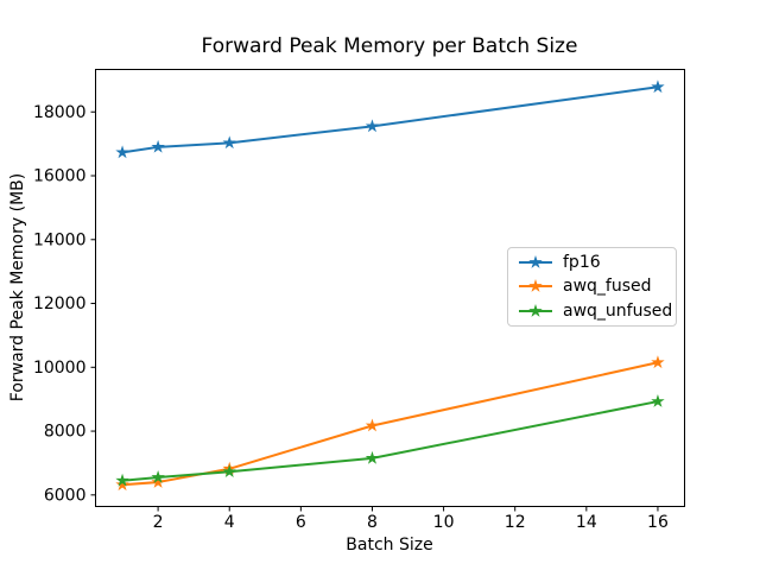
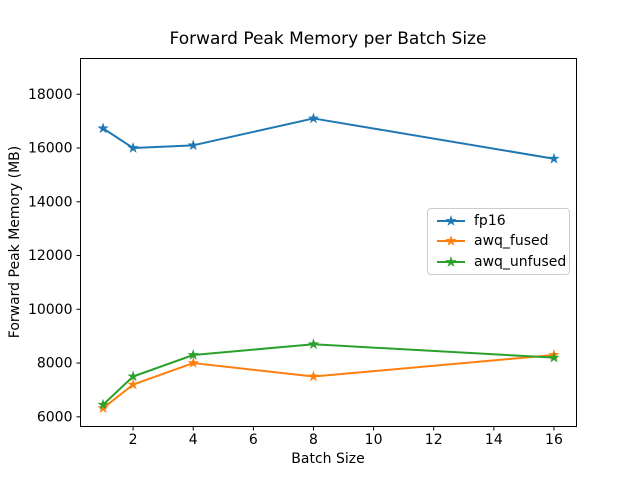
fp16/2: 16900 -> 16000
awq_fused/2: 6400 -> 7200
awq_unfused/2: 6600 -> 7500
fp16/4: 17000 -> 16100
awq_fused/4: 6800 -> 8000
awq_unfused/4: 6700 -> 8300
fp16/8: 17600 -> 17100
awq_fused/8: 8200 -> 7500
awq_unfused/8: 7200 -> 8700
fp16/16: 18800 -> 15600
awq_fused/16: 10200 -> 8300
awq_unfused/16: 8900 -> 8200
